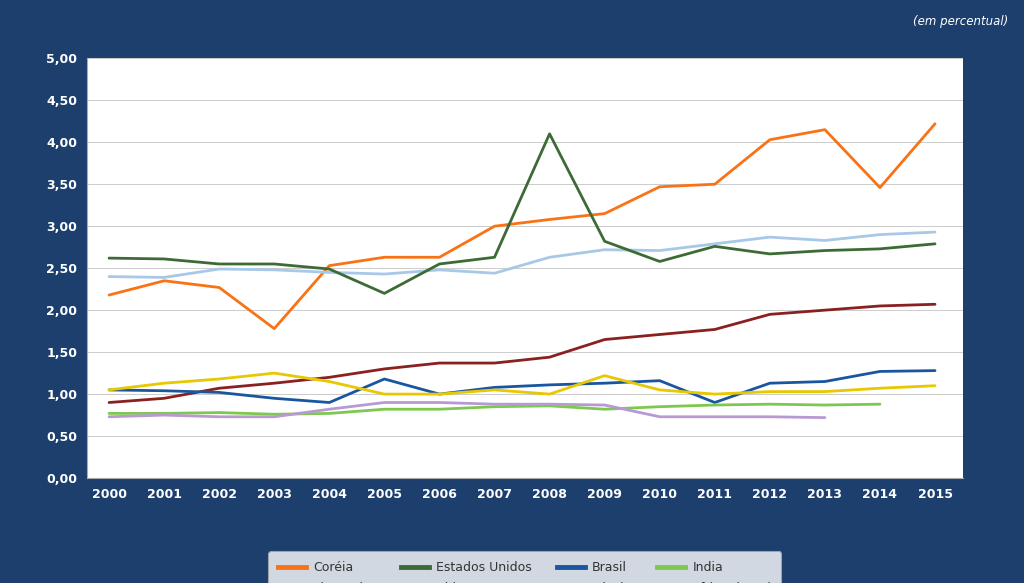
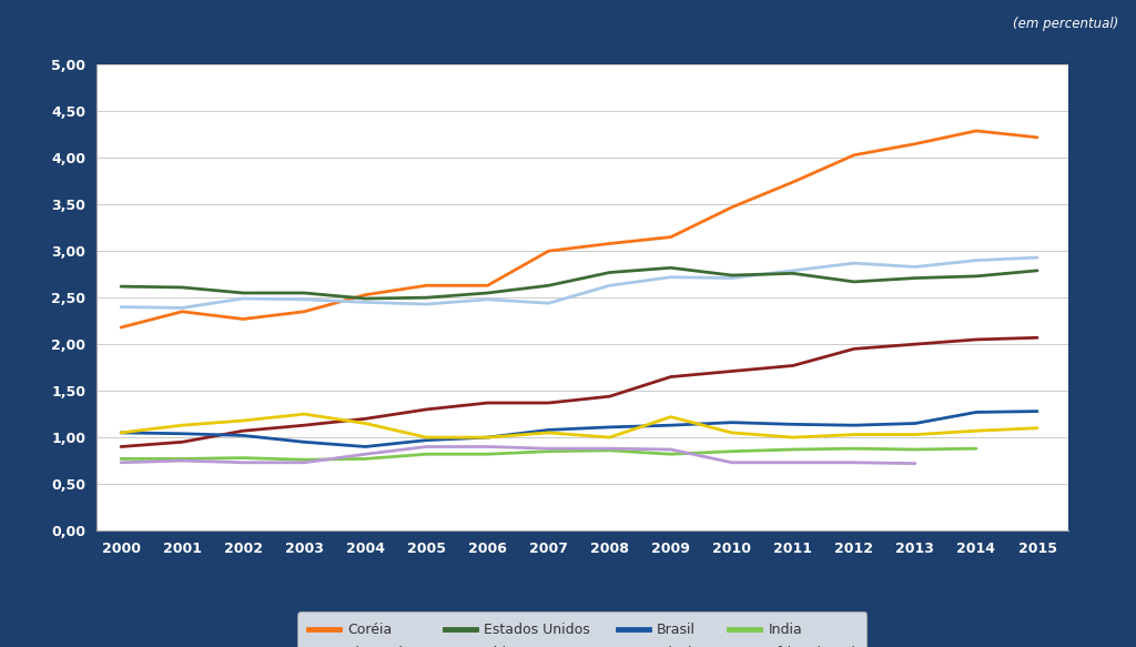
Coréia/2003: 1,78 -> 2,35
Estados Unidos/2005: 2,20 -> 2,50
Brasil/2005: 1,18 -> 0,97
Estados Unidos/2008: 4,10 -> 2,77
Estados Unidos/2010: 2,58 -> 2,74
Coréia/2011: 3,50 -> 3,74
Brasil/2011: 0,90 -> 1,14
Coréia/2014: 3,46 -> 4,29
